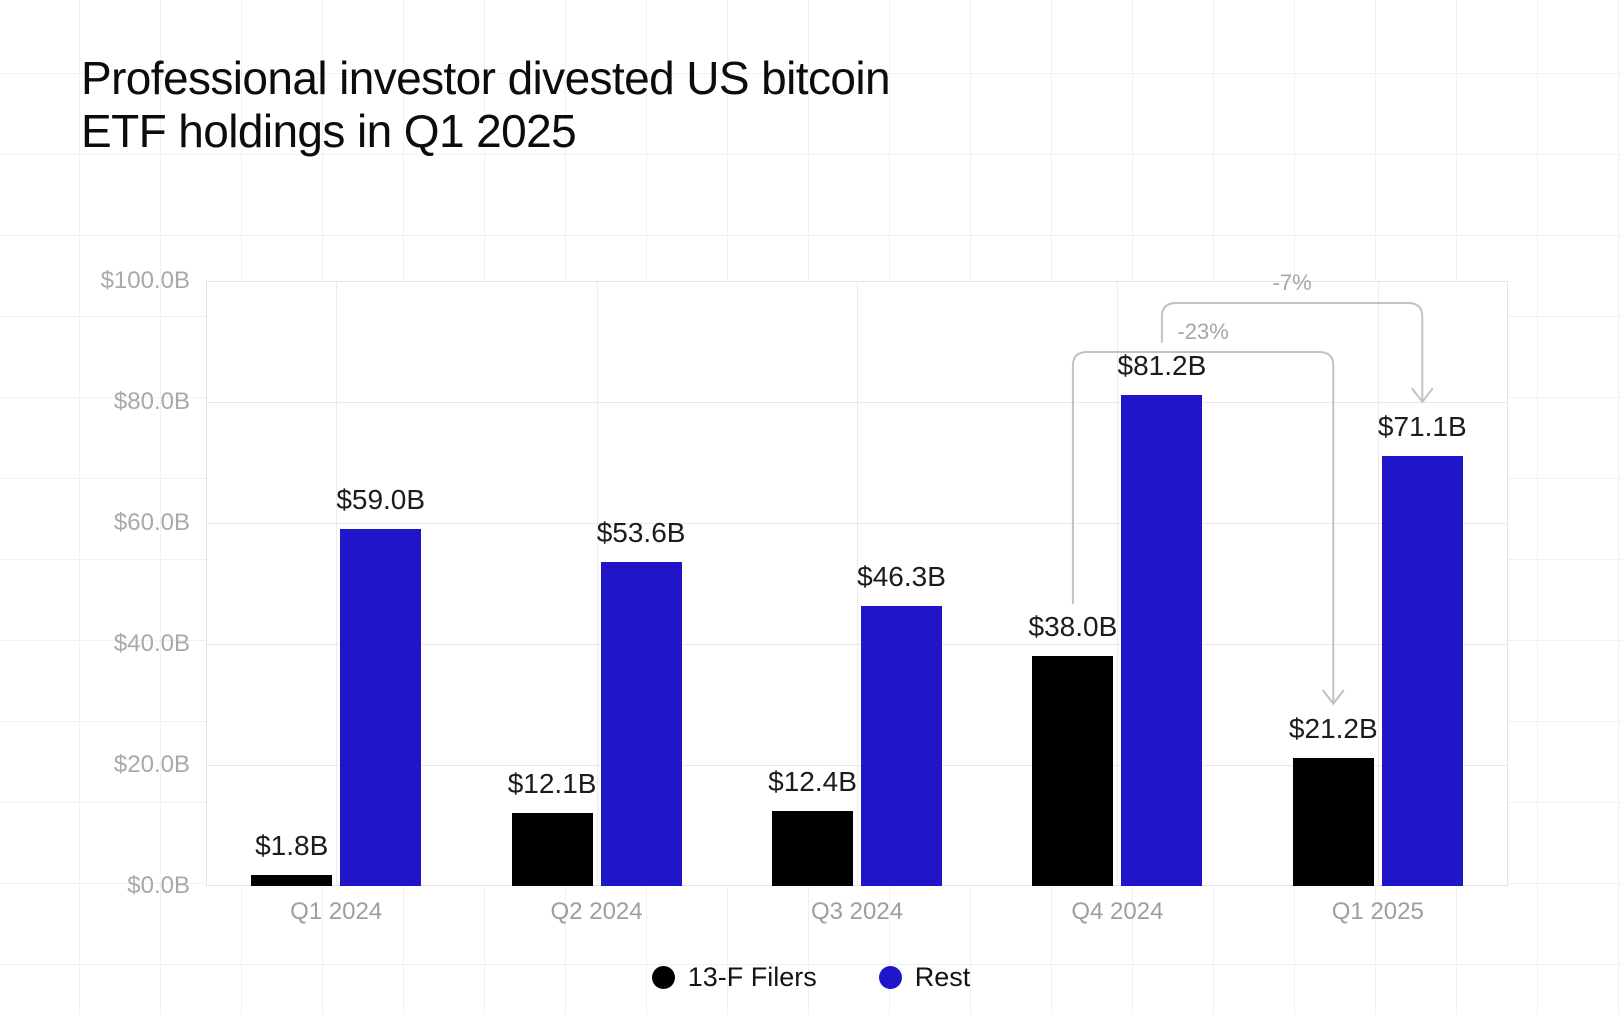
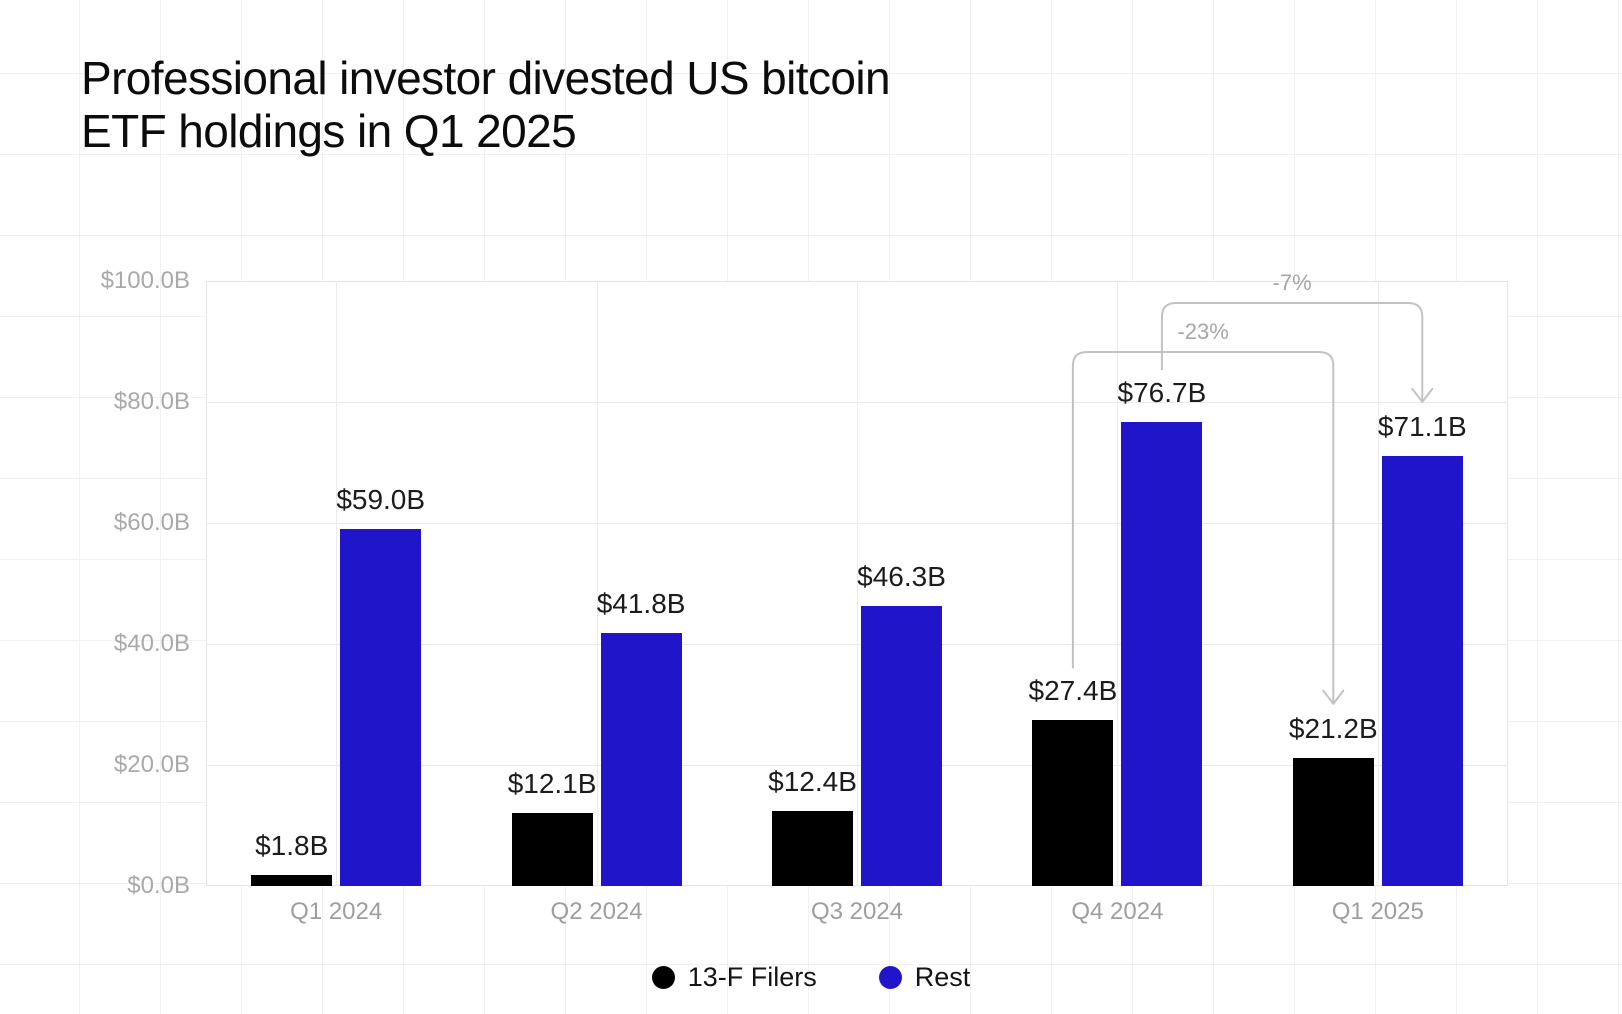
Rest/Q2 2024: $53.6B -> $41.8B
13-F Filers/Q4 2024: $38.0B -> $27.4B
Rest/Q4 2024: $81.2B -> $76.7B
